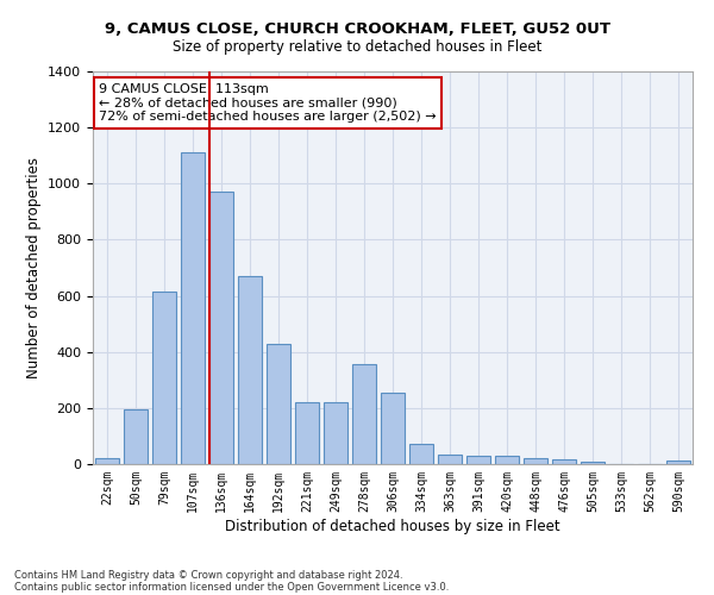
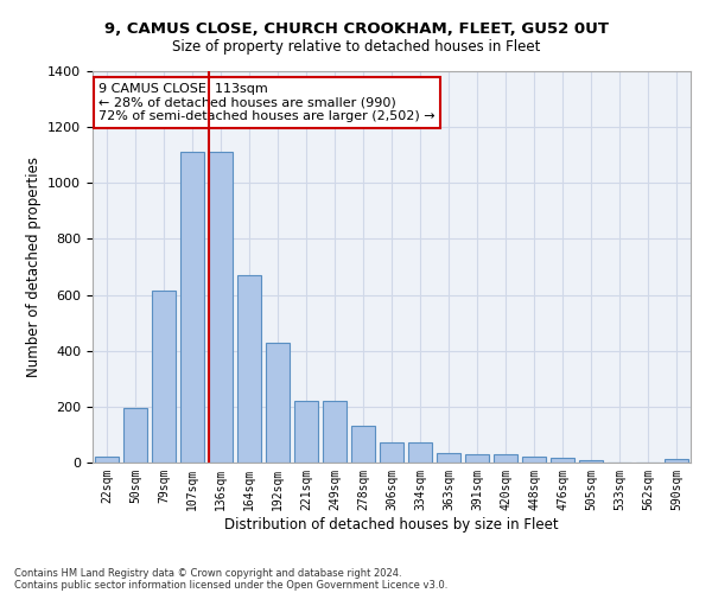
136sqm: 970 -> 1110
278sqm: 355 -> 130
306sqm: 255 -> 73
